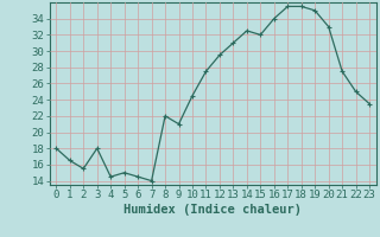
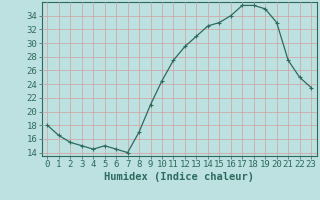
3: 18.0 -> 15.0
8: 22.0 -> 17.0
15: 32.0 -> 33.0
